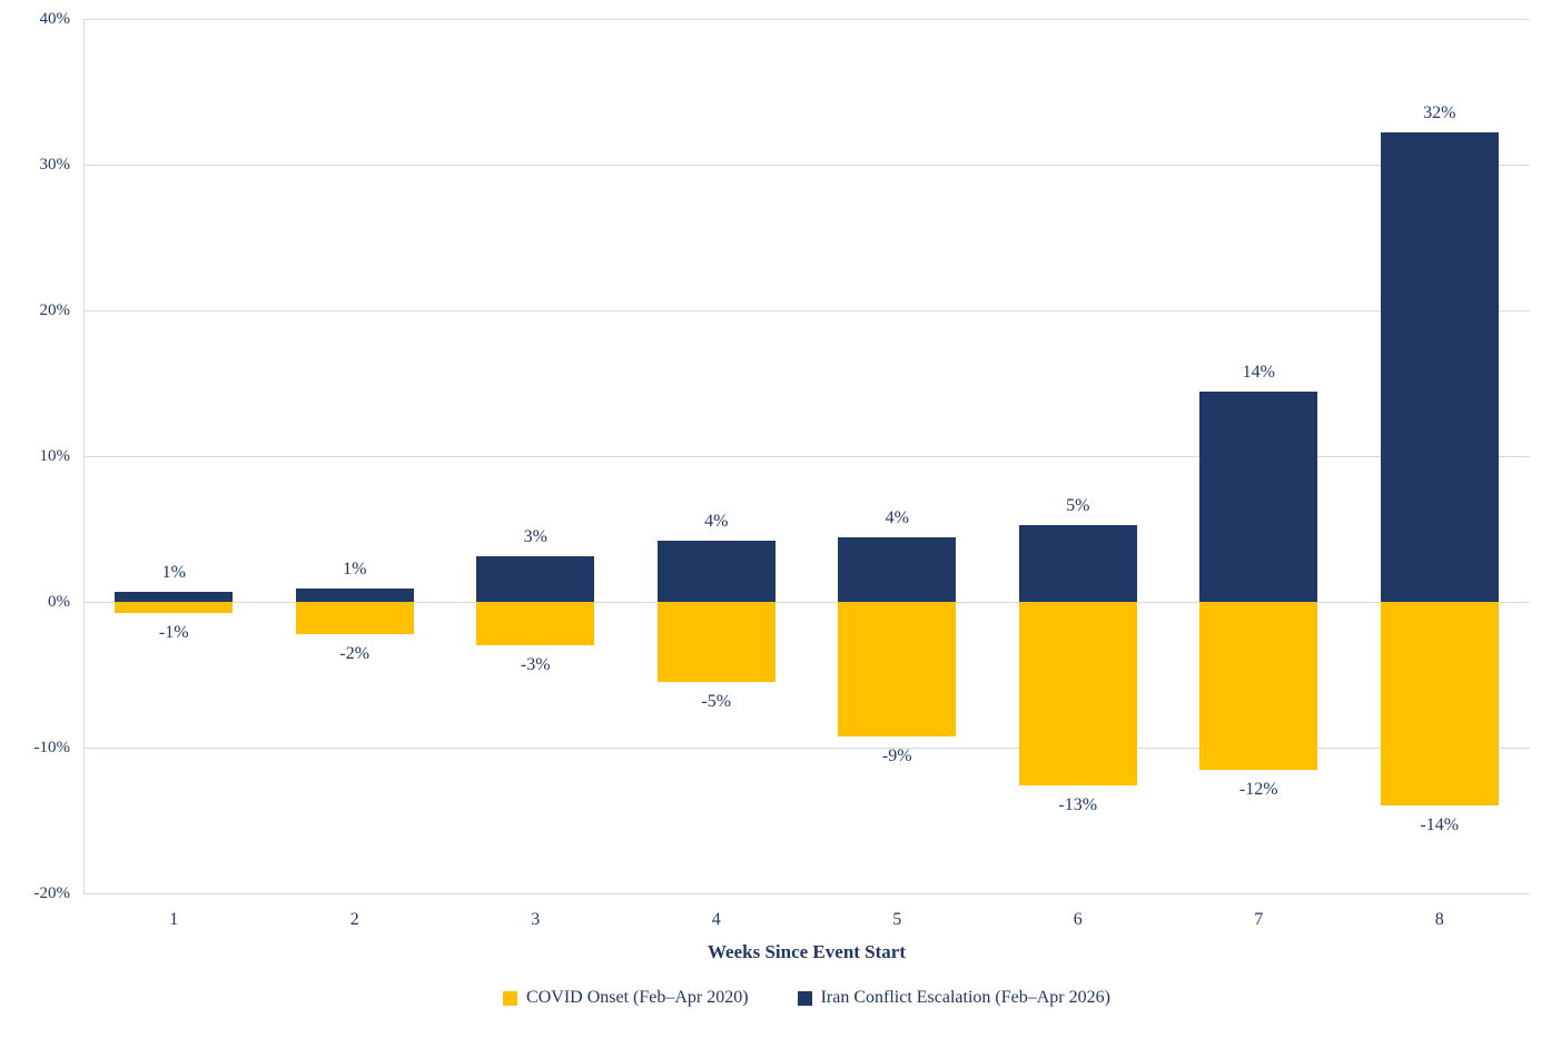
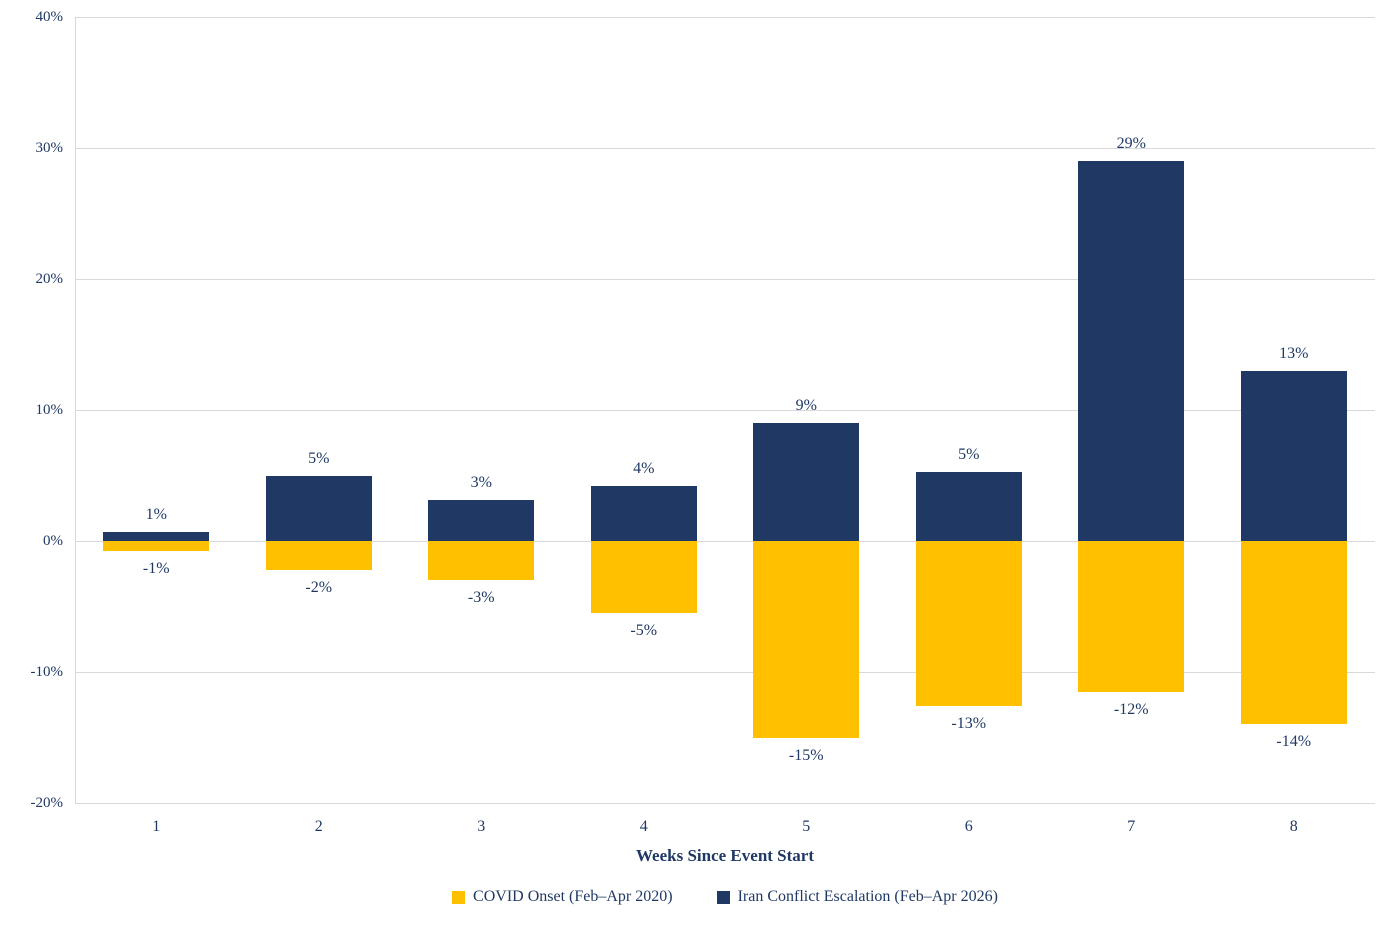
Iran Conflict Escalation (Feb–Apr 2026)/2: 1% -> 5%
COVID Onset (Feb–Apr 2020)/5: -9% -> -15%
Iran Conflict Escalation (Feb–Apr 2026)/5: 4% -> 9%
Iran Conflict Escalation (Feb–Apr 2026)/7: 14% -> 29%
Iran Conflict Escalation (Feb–Apr 2026)/8: 32% -> 13%
